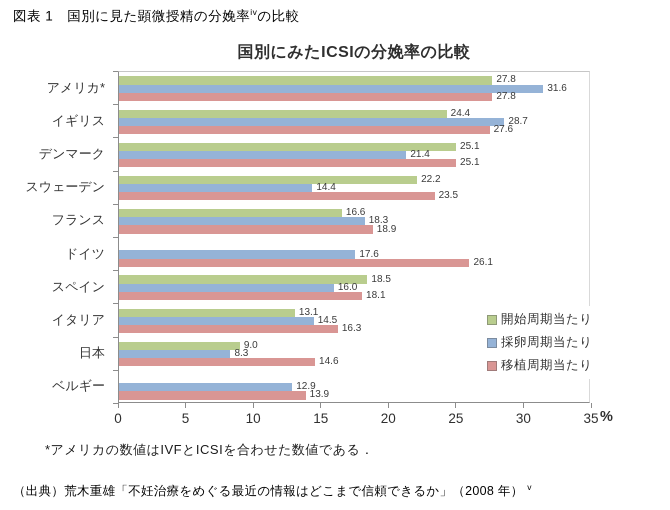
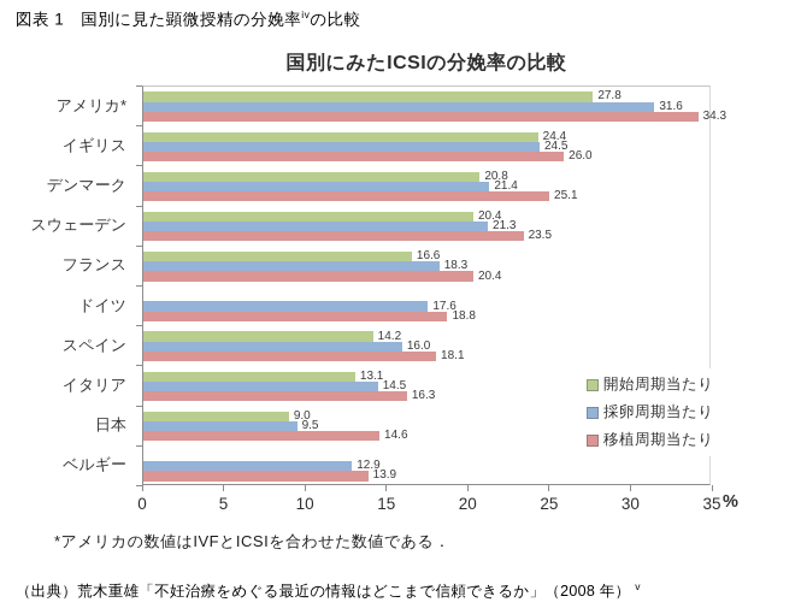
移植周期当たり/アメリカ*: 27.8 -> 34.3
採卵周期当たり/イギリス: 28.7 -> 24.5
移植周期当たり/イギリス: 27.6 -> 26.0
開始周期当たり/デンマーク: 25.1 -> 20.8
開始周期当たり/スウェーデン: 22.2 -> 20.4
採卵周期当たり/スウェーデン: 14.4 -> 21.3
移植周期当たり/フランス: 18.9 -> 20.4
移植周期当たり/ドイツ: 26.1 -> 18.8
開始周期当たり/スペイン: 18.5 -> 14.2
採卵周期当たり/日本: 8.3 -> 9.5
